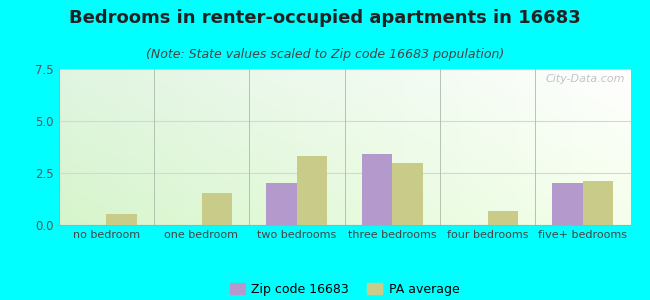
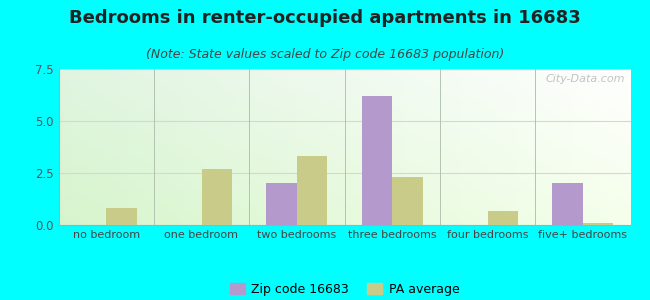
PA average/no bedroom: 0.55 -> 0.80
PA average/one bedroom: 1.55 -> 2.70
Zip code 16683/three bedrooms: 3.4 -> 6.2
PA average/three bedrooms: 3.00 -> 2.30
PA average/five+ bedrooms: 2.10 -> 0.12
